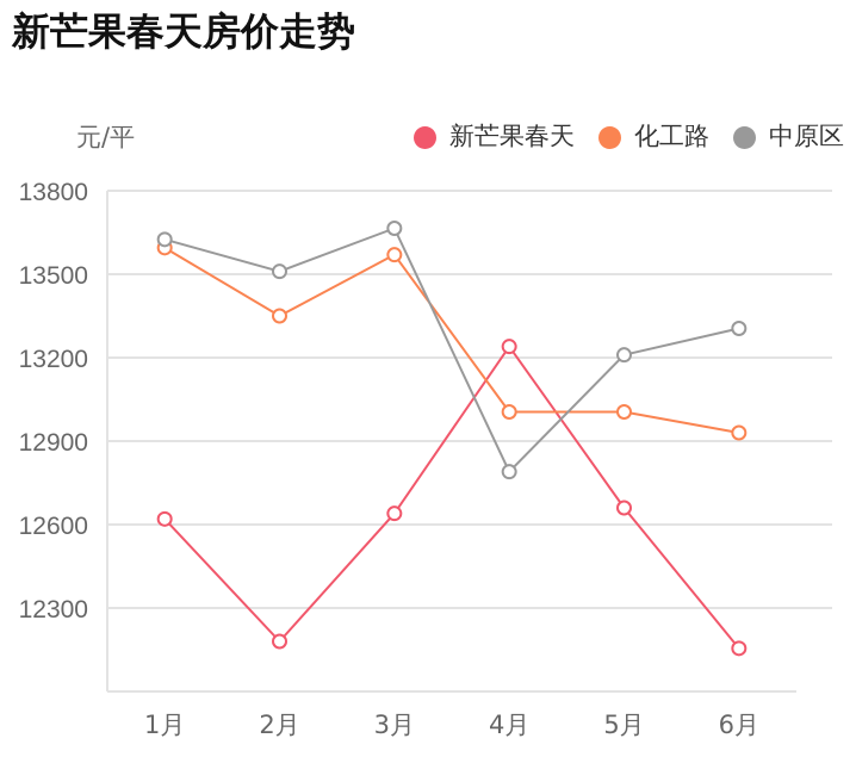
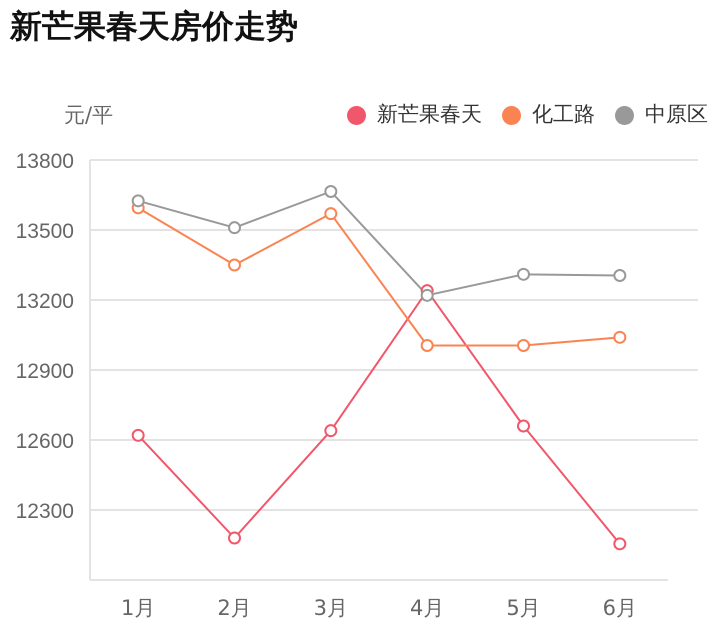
中原区/4月: 12790 -> 13220
中原区/5月: 13210 -> 13310
化工路/6月: 12930 -> 13040
